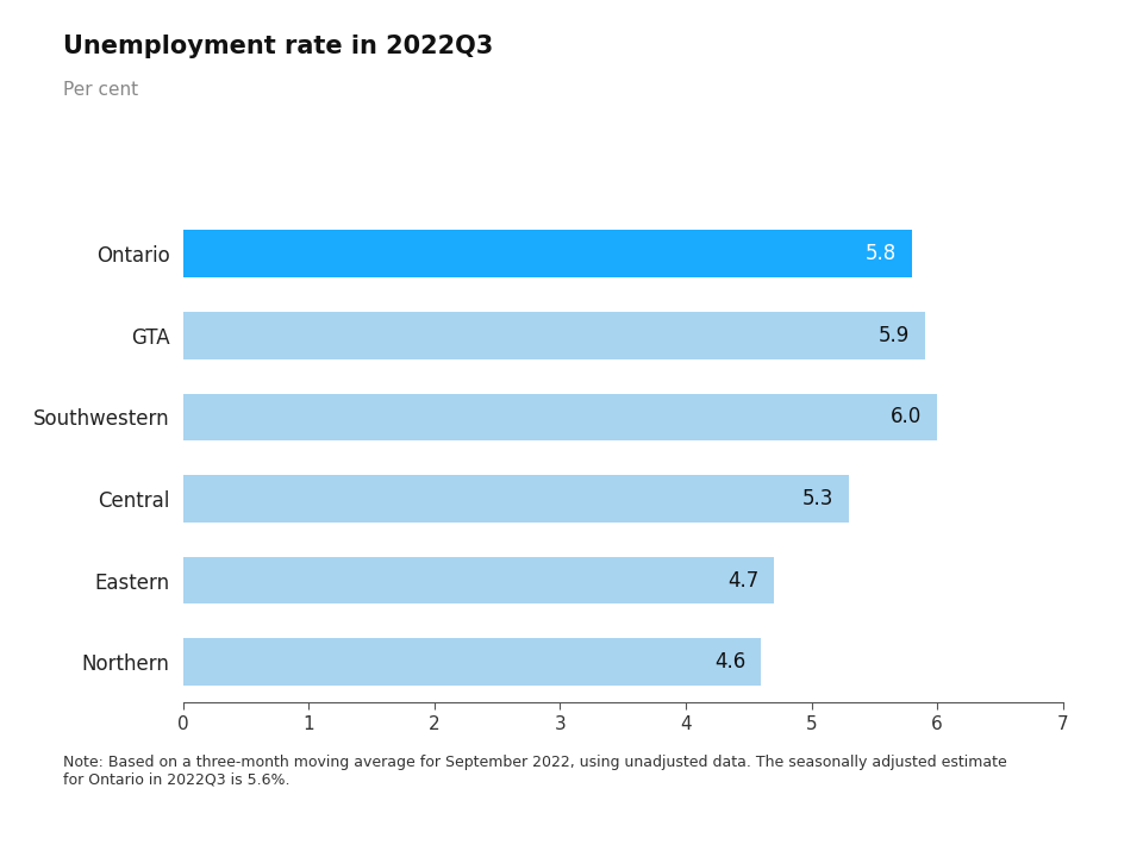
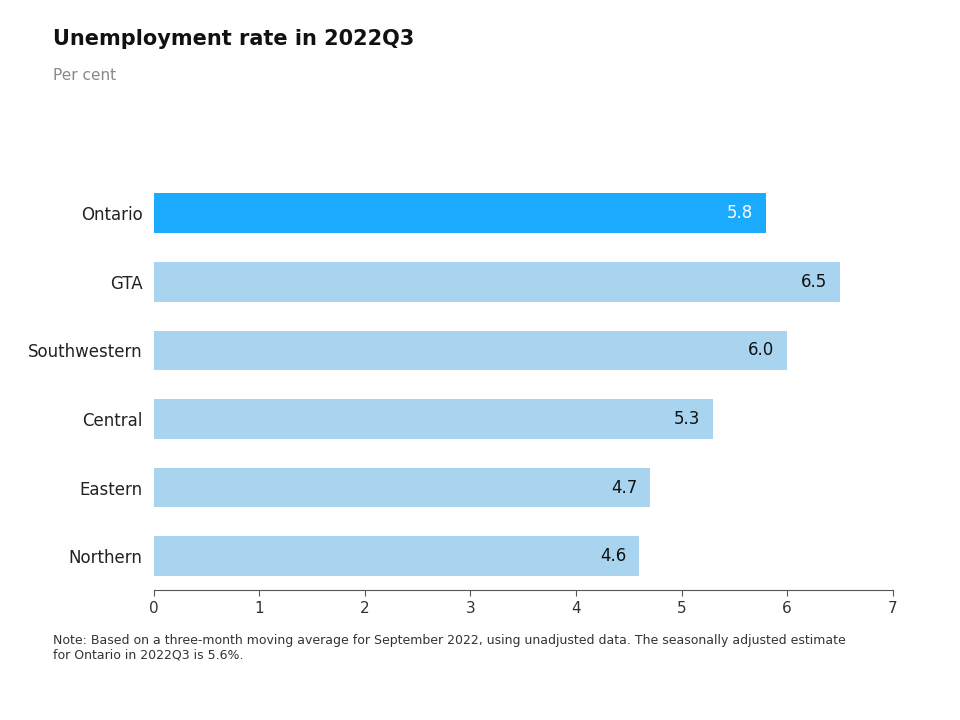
GTA: 5.9 -> 6.5
